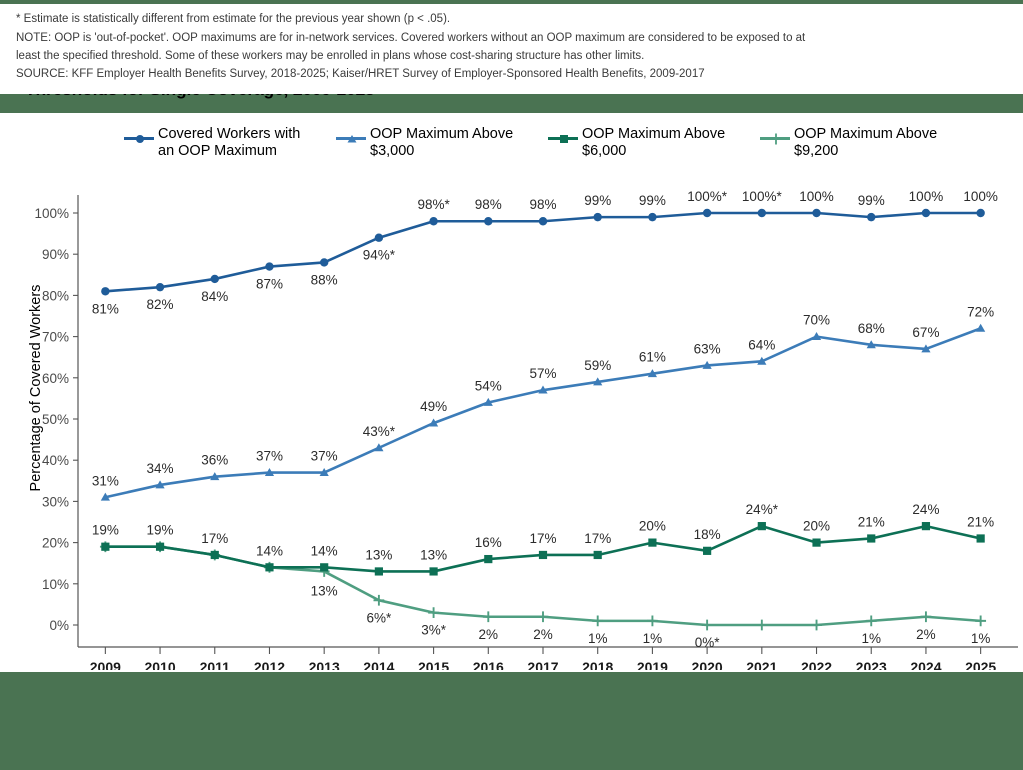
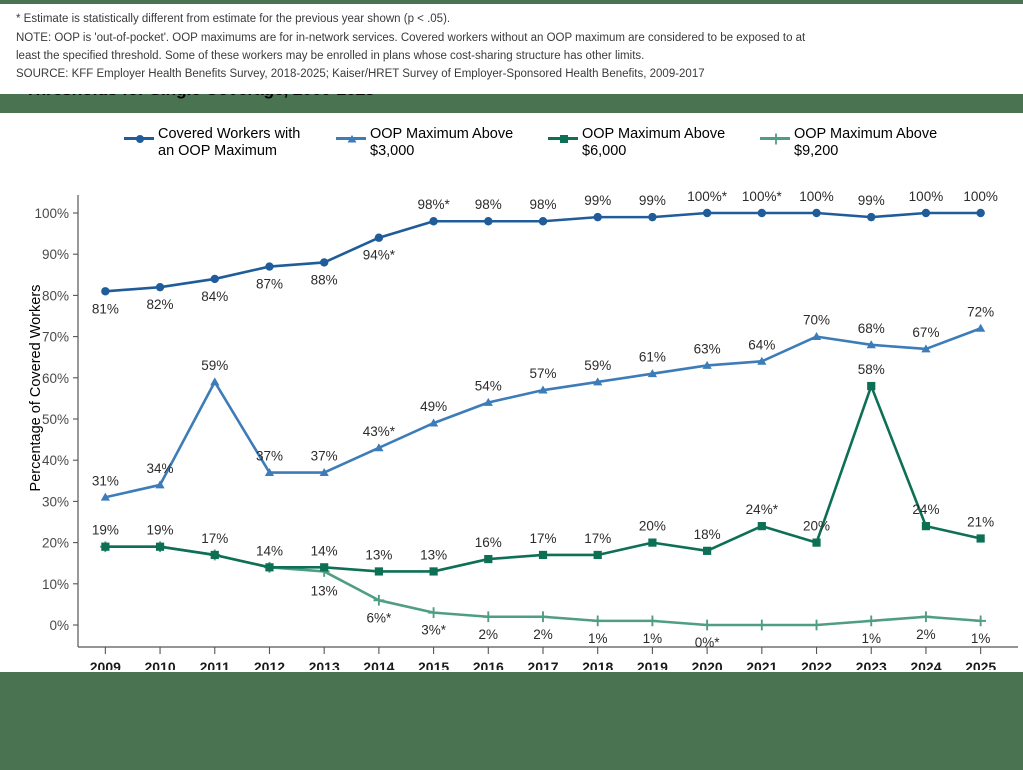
OOP Maximum Above $3,000/2011: 36% -> 59%
OOP Maximum Above $6,000/2023: 21% -> 58%
